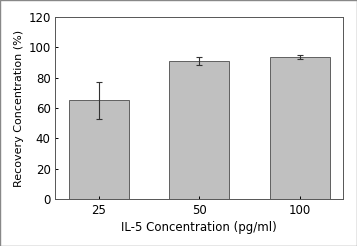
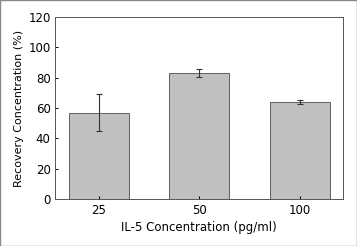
25: 65 -> 57
50: 91 -> 83
100: 94 -> 64
